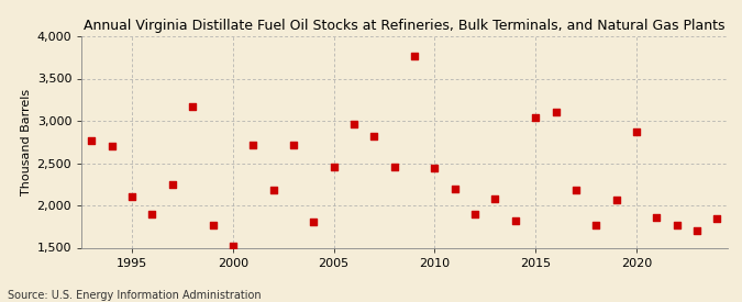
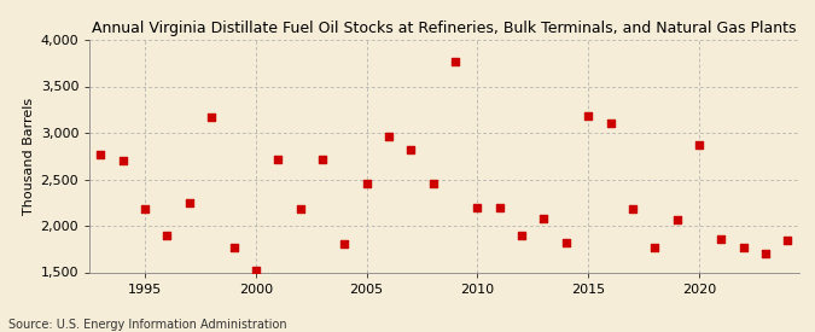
1995: 2,100 -> 2,180
2010: 2,440 -> 2,200
2015: 3,040 -> 3,180
